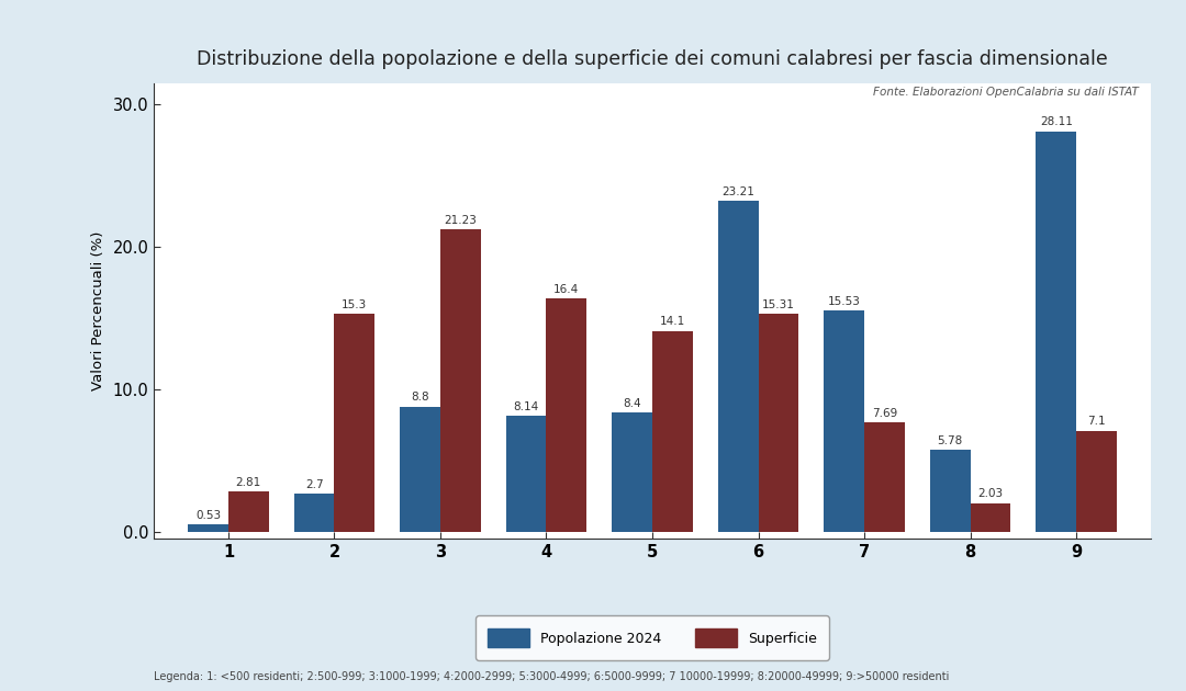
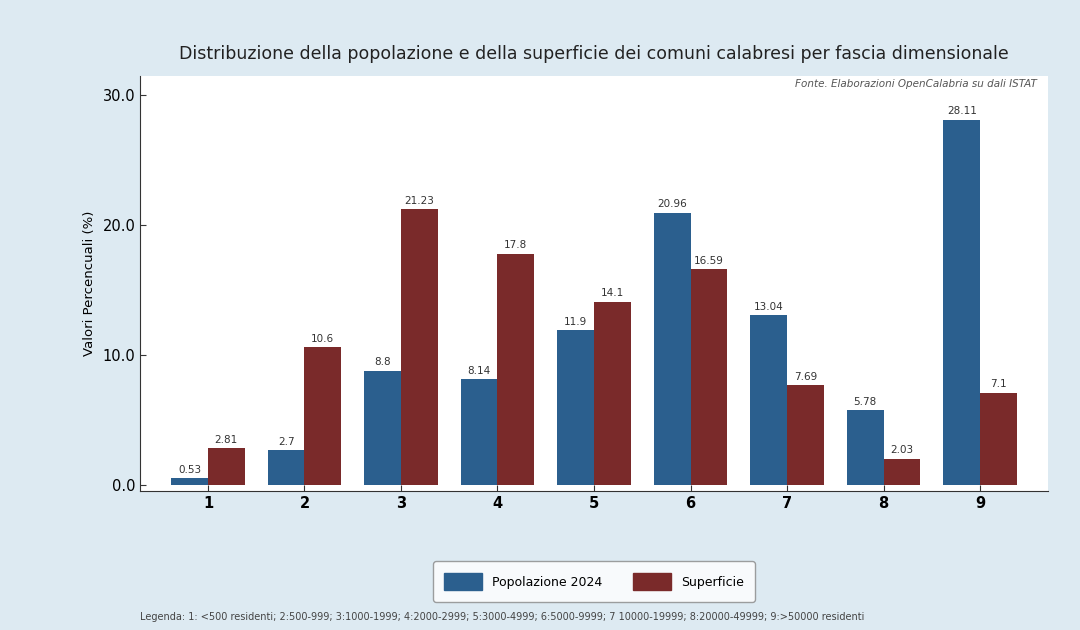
Superficie/2: 15.3 -> 10.6
Superficie/4: 16.4 -> 17.8
Popolazione 2024/5: 8.4 -> 11.9
Popolazione 2024/6: 23.21 -> 20.96
Superficie/6: 15.31 -> 16.59
Popolazione 2024/7: 15.53 -> 13.04
